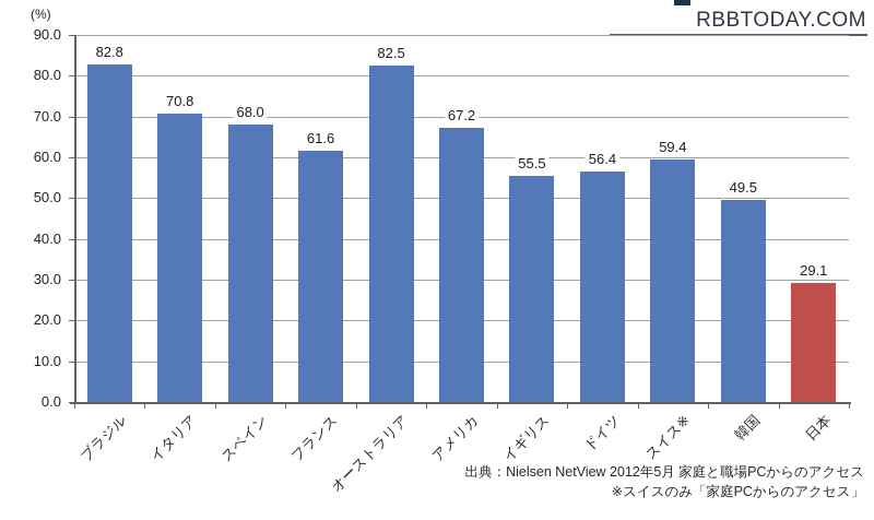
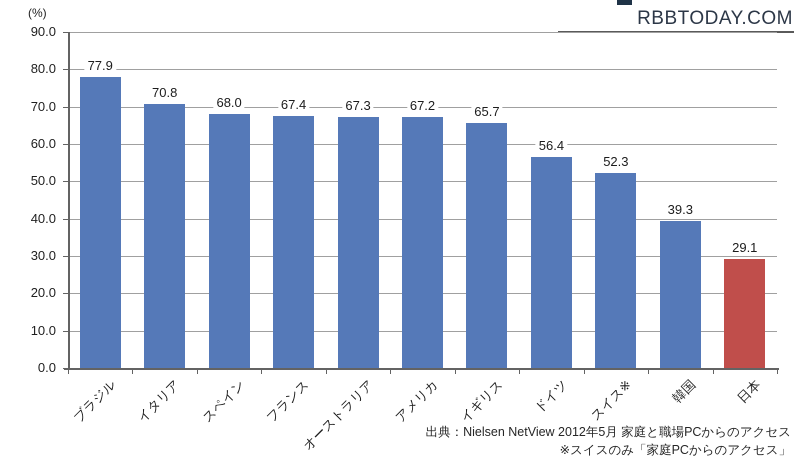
ブラジル: 82.8 -> 77.9
フランス: 61.6 -> 67.4
オーストラリア: 82.5 -> 67.3
イギリス: 55.5 -> 65.7
スイス※: 59.4 -> 52.3
韓国: 49.5 -> 39.3
